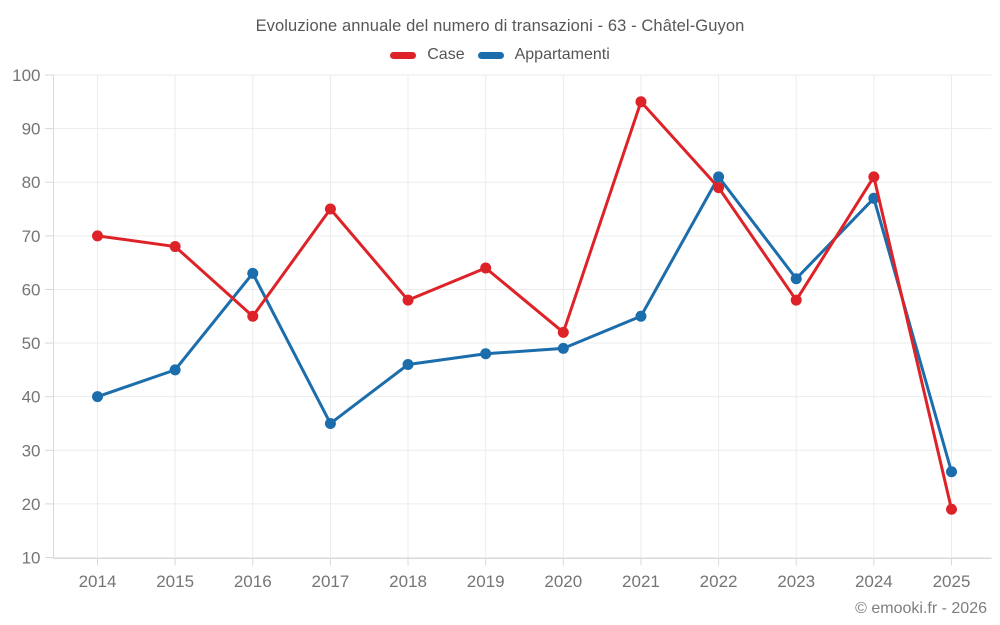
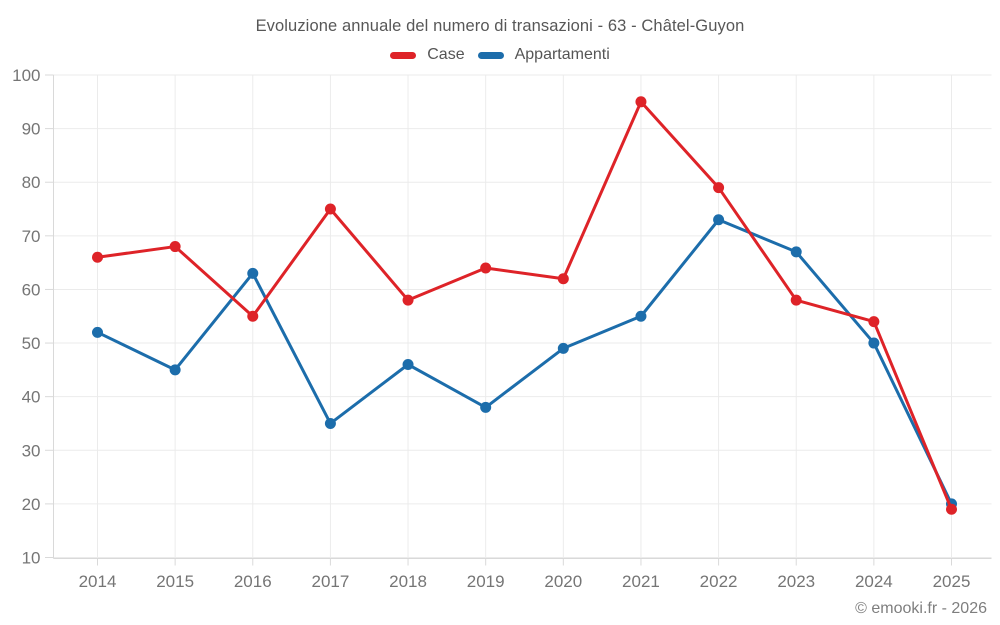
Case/2014: 70 -> 66
Appartamenti/2014: 40 -> 52
Appartamenti/2019: 48 -> 38
Case/2020: 52 -> 62
Appartamenti/2022: 81 -> 73
Appartamenti/2023: 62 -> 67
Case/2024: 81 -> 54
Appartamenti/2024: 77 -> 50
Appartamenti/2025: 26 -> 20
